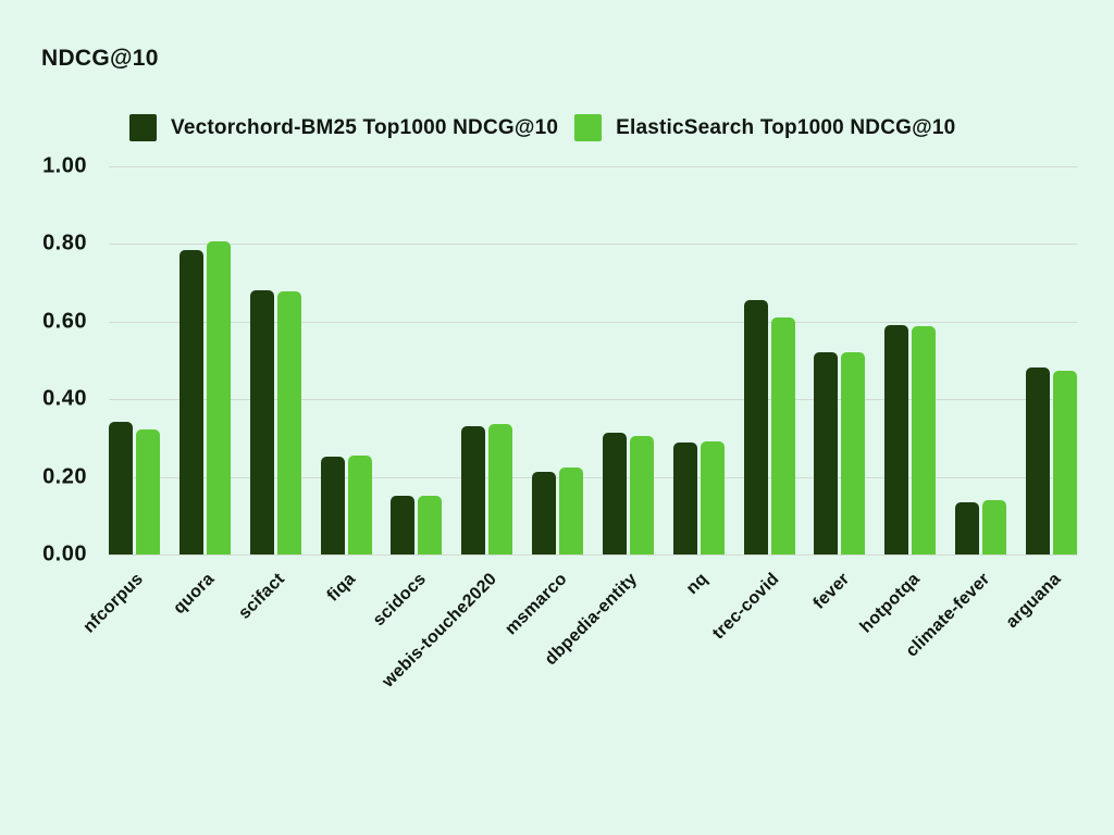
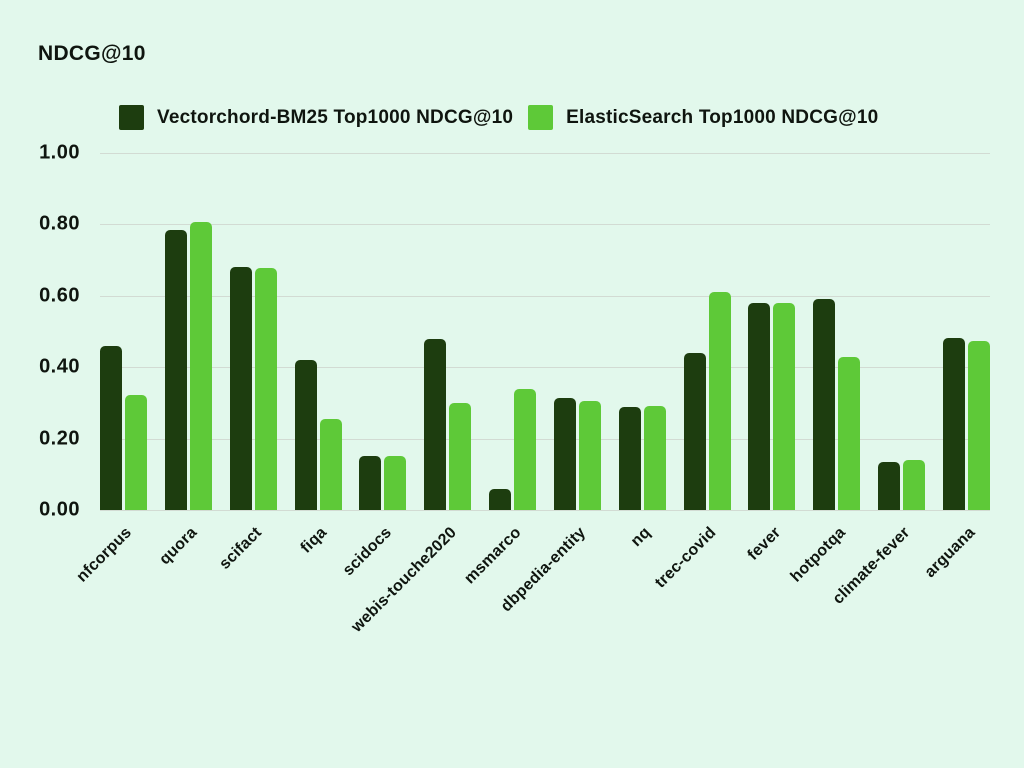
Vectorchord-BM25 Top1000 NDCG@10/nfcorpus: 0.34 -> 0.46
Vectorchord-BM25 Top1000 NDCG@10/fiqa: 0.25 -> 0.42
Vectorchord-BM25 Top1000 NDCG@10/webis-touche2020: 0.33 -> 0.48
ElasticSearch Top1000 NDCG@10/webis-touche2020: 0.34 -> 0.30
Vectorchord-BM25 Top1000 NDCG@10/msmarco: 0.21 -> 0.06
ElasticSearch Top1000 NDCG@10/msmarco: 0.23 -> 0.34
Vectorchord-BM25 Top1000 NDCG@10/trec-covid: 0.66 -> 0.44
Vectorchord-BM25 Top1000 NDCG@10/fever: 0.52 -> 0.58
ElasticSearch Top1000 NDCG@10/fever: 0.52 -> 0.58
ElasticSearch Top1000 NDCG@10/hotpotqa: 0.59 -> 0.43
